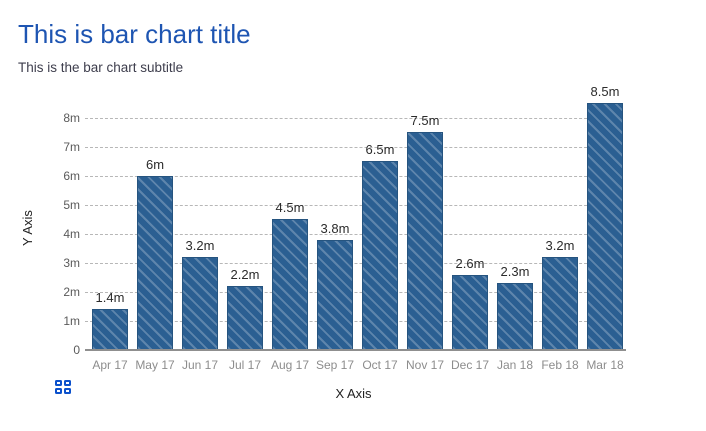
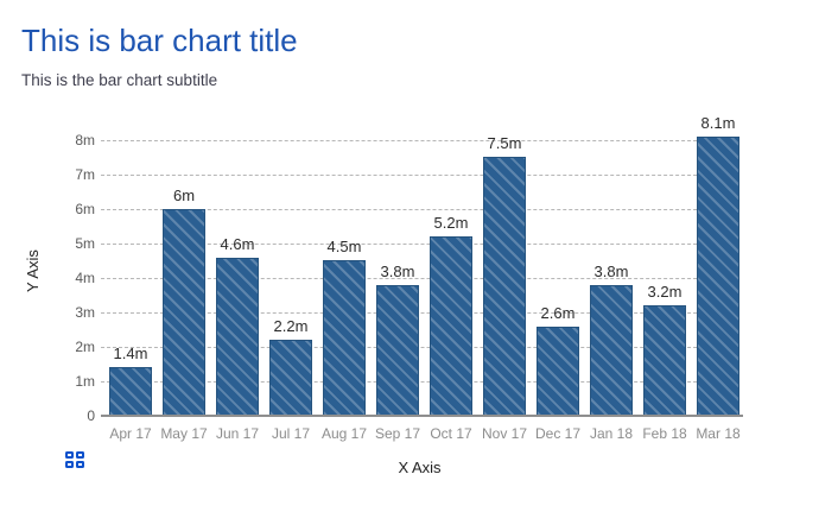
Jun 17: 3.2m -> 4.6m
Oct 17: 6.5m -> 5.2m
Jan 18: 2.3m -> 3.8m
Mar 18: 8.5m -> 8.1m
